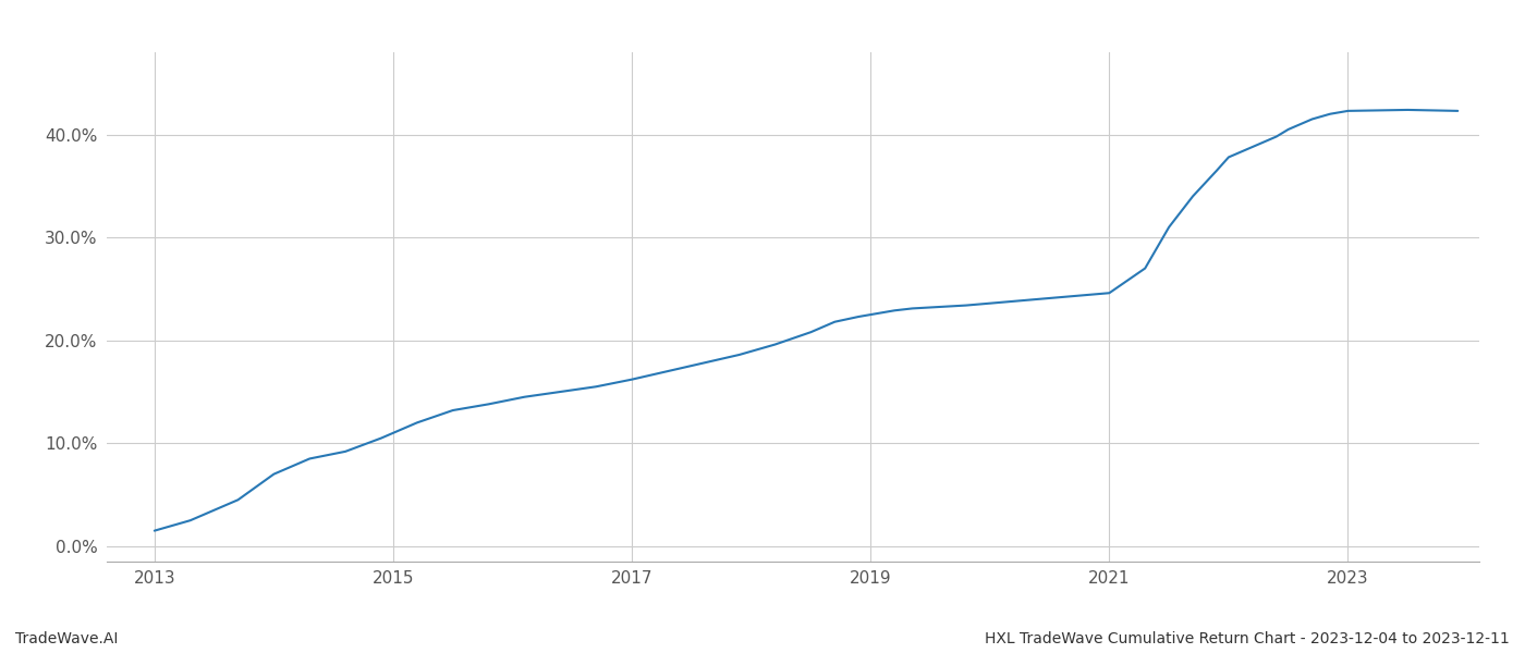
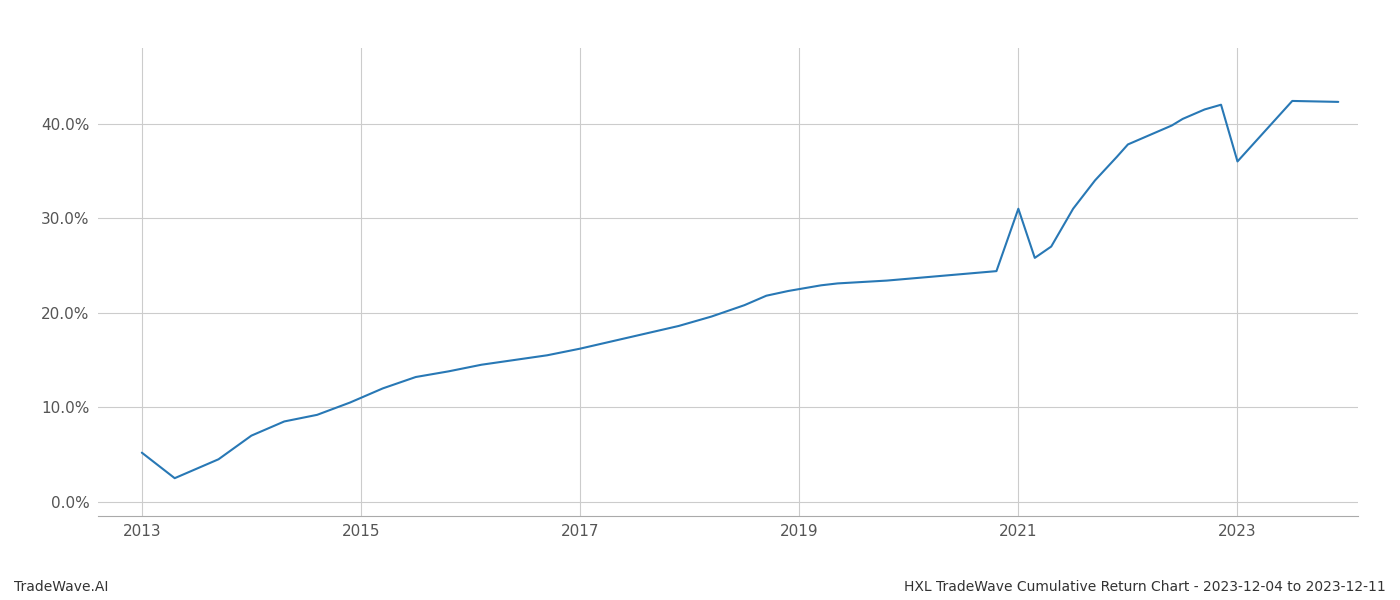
2013: 1.5% -> 5.2%
2021: 24.6% -> 31.0%
2023: 42.3% -> 36.0%
